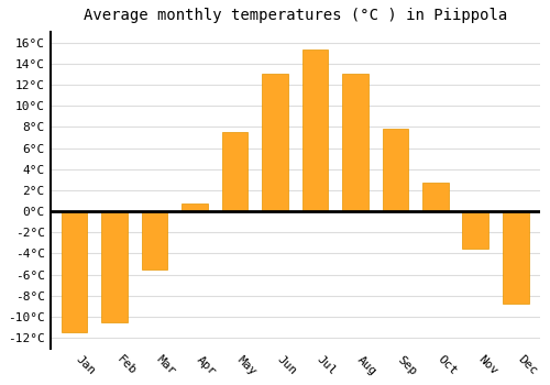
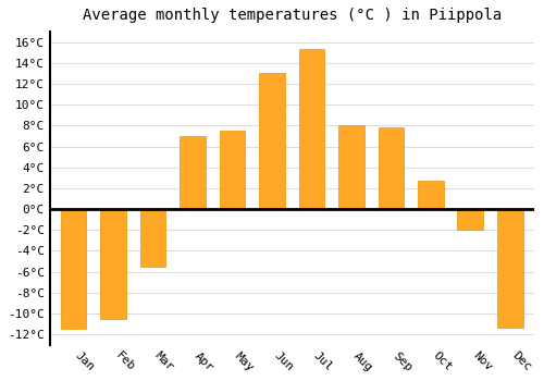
Apr: 0.7°C -> 7.0°C
Aug: 13.0°C -> 8.0°C
Nov: -3.5°C -> -2.0°C
Dec: -8.7°C -> -11.4°C
